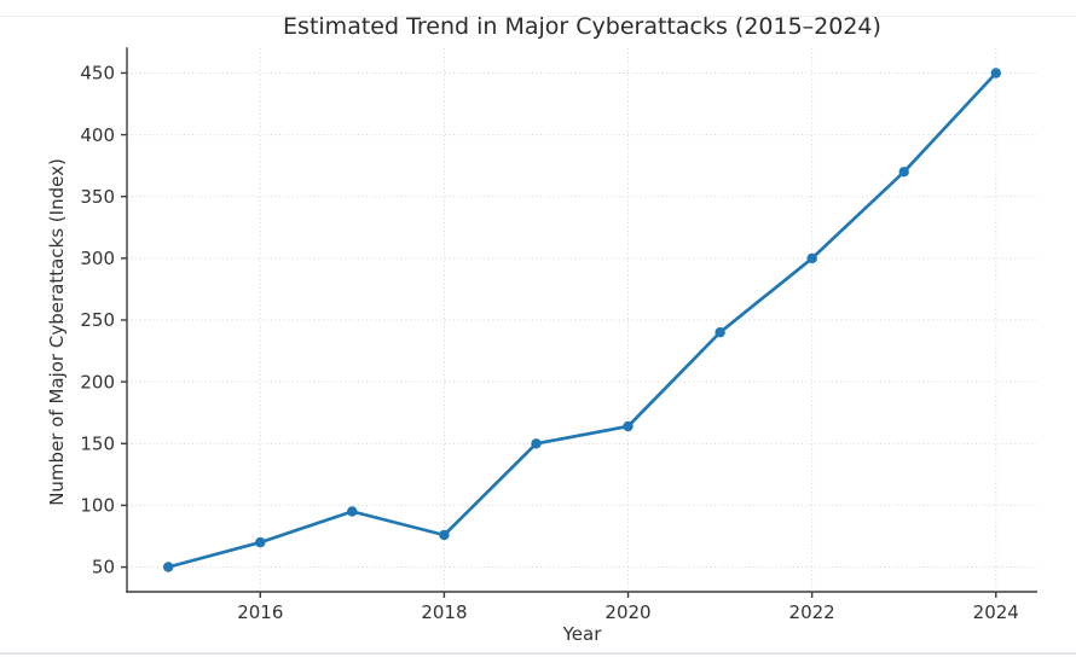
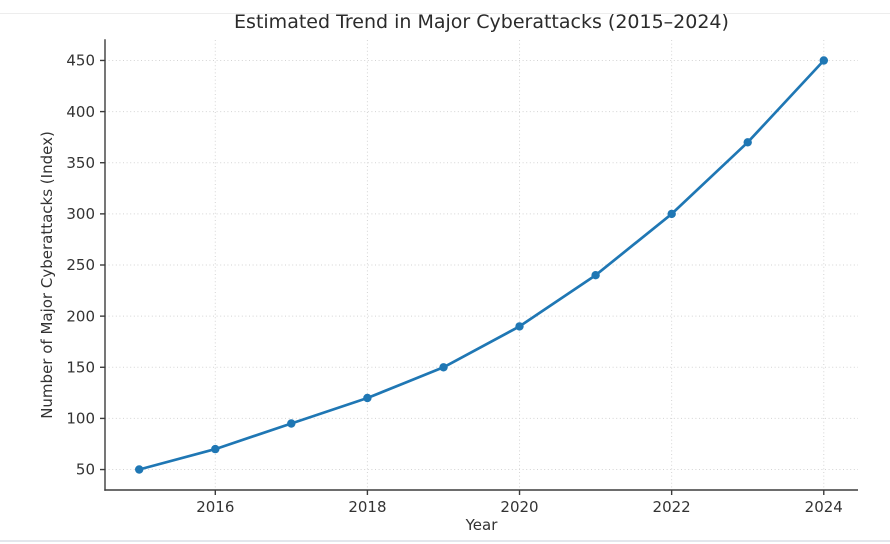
2018: 76 -> 120
2020: 164 -> 190
